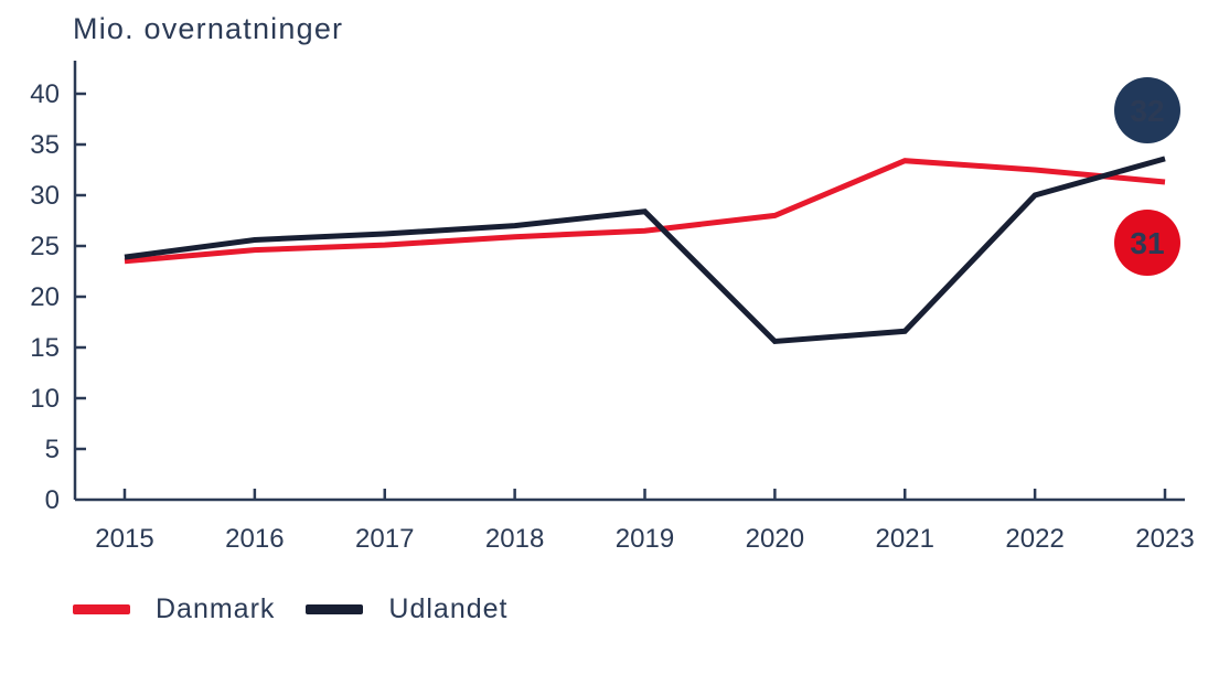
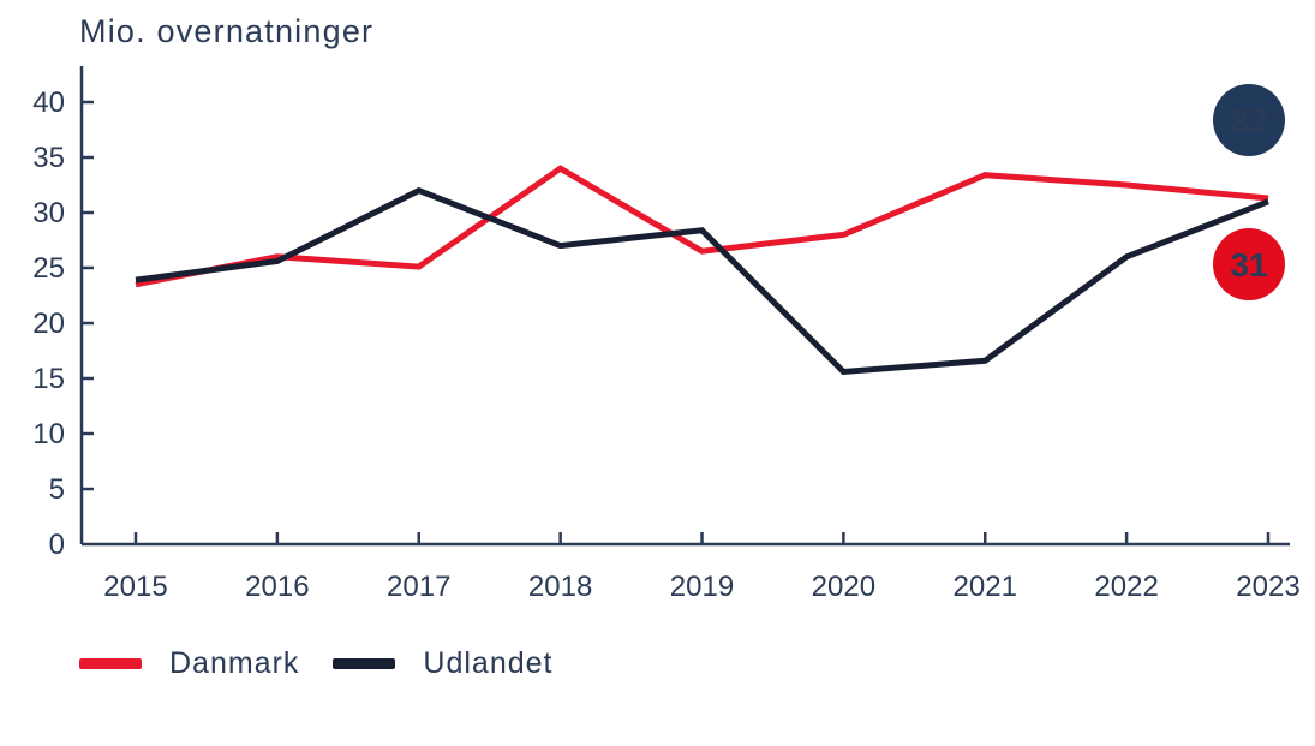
Danmark/2016: 25 -> 26
Udlandet/2017: 26 -> 32
Danmark/2018: 26 -> 34
Udlandet/2022: 30 -> 26
Udlandet/2023: 34 -> 31
